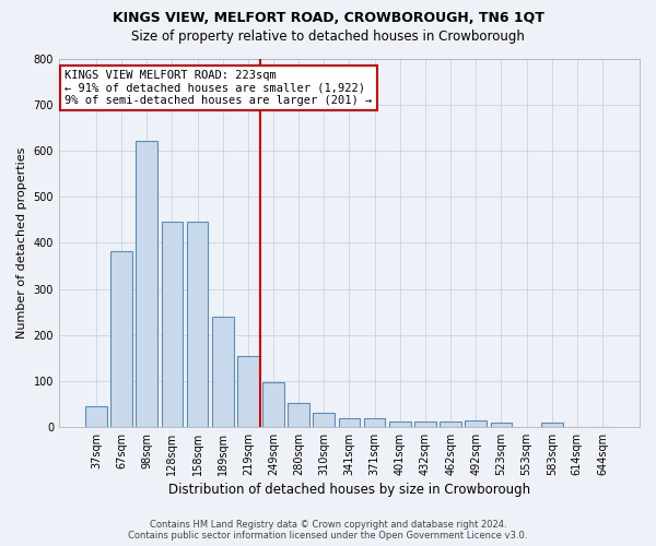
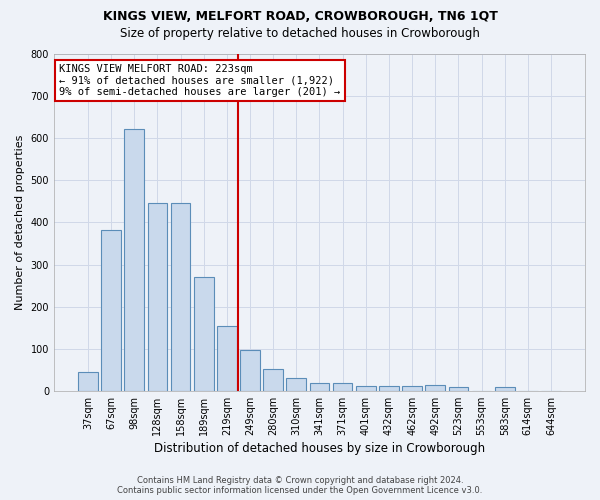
189sqm: 240 -> 270
